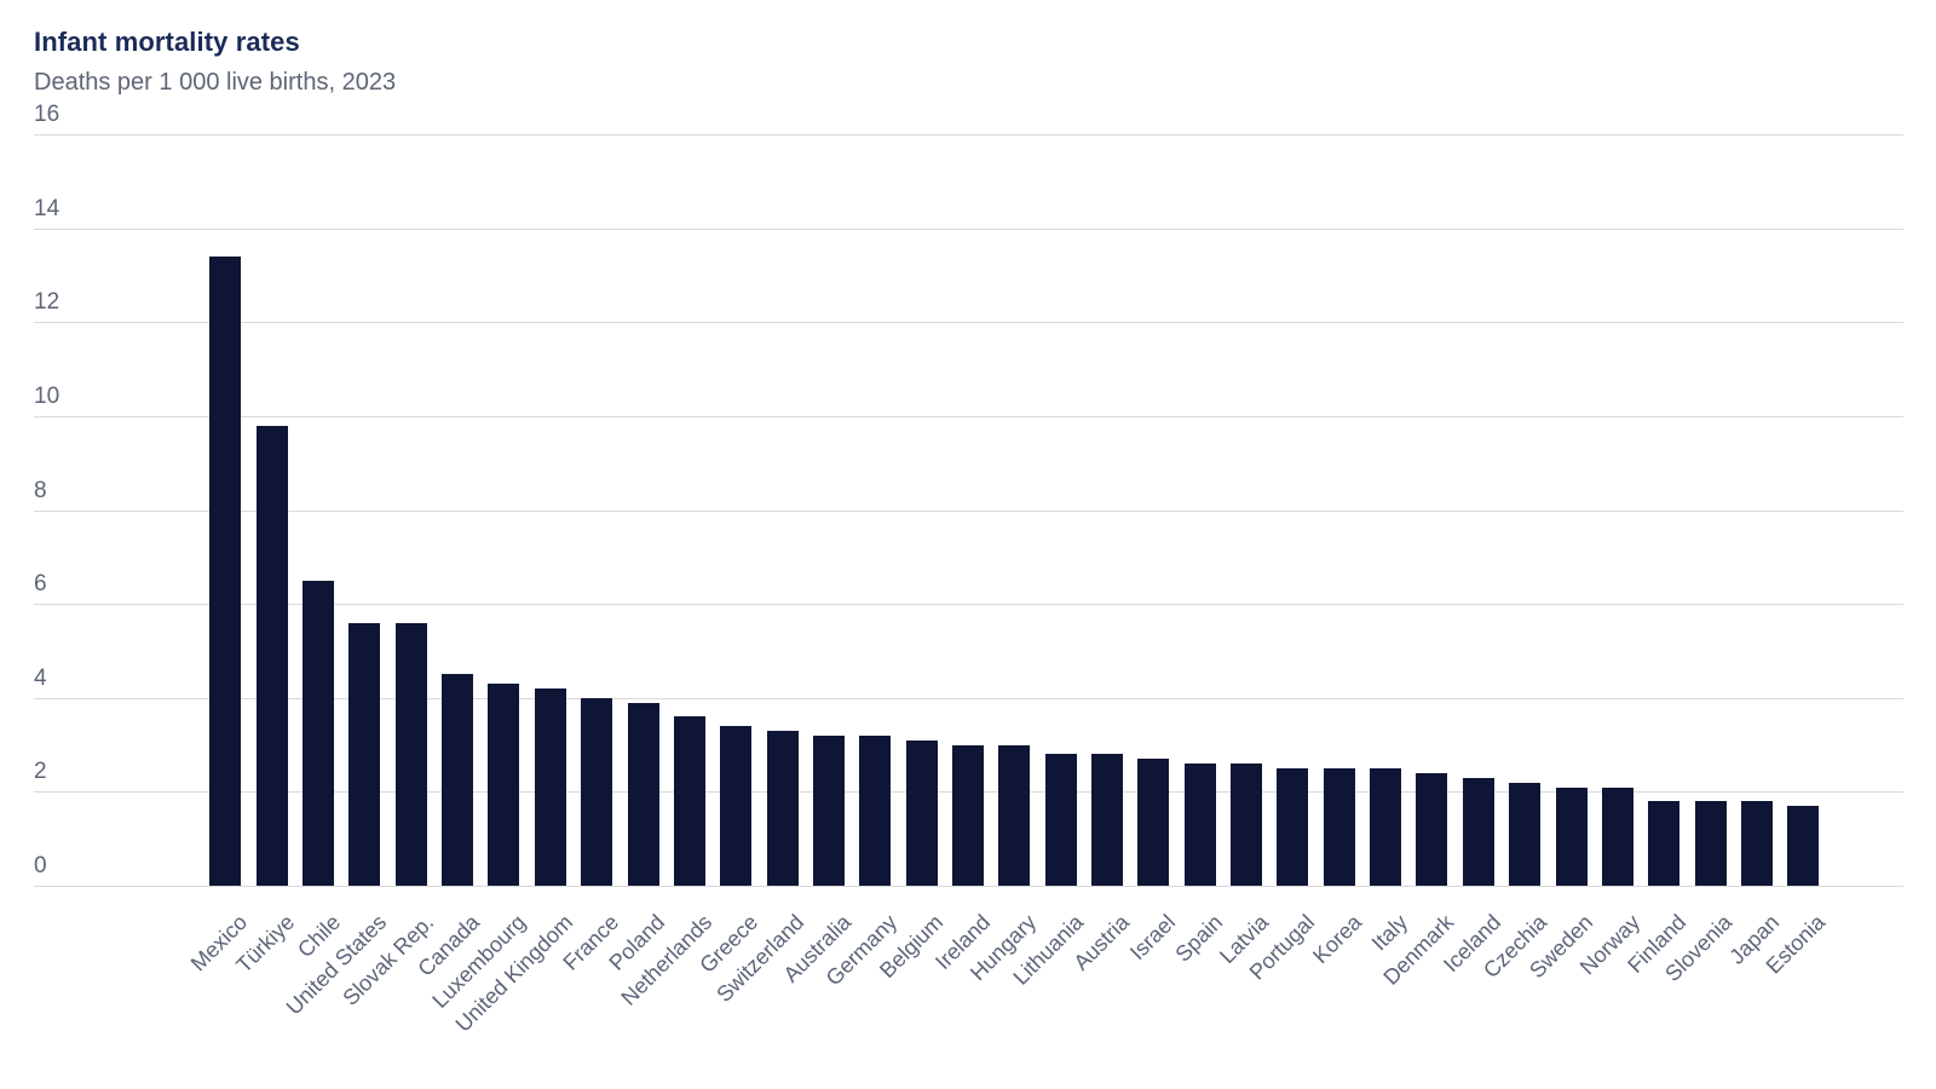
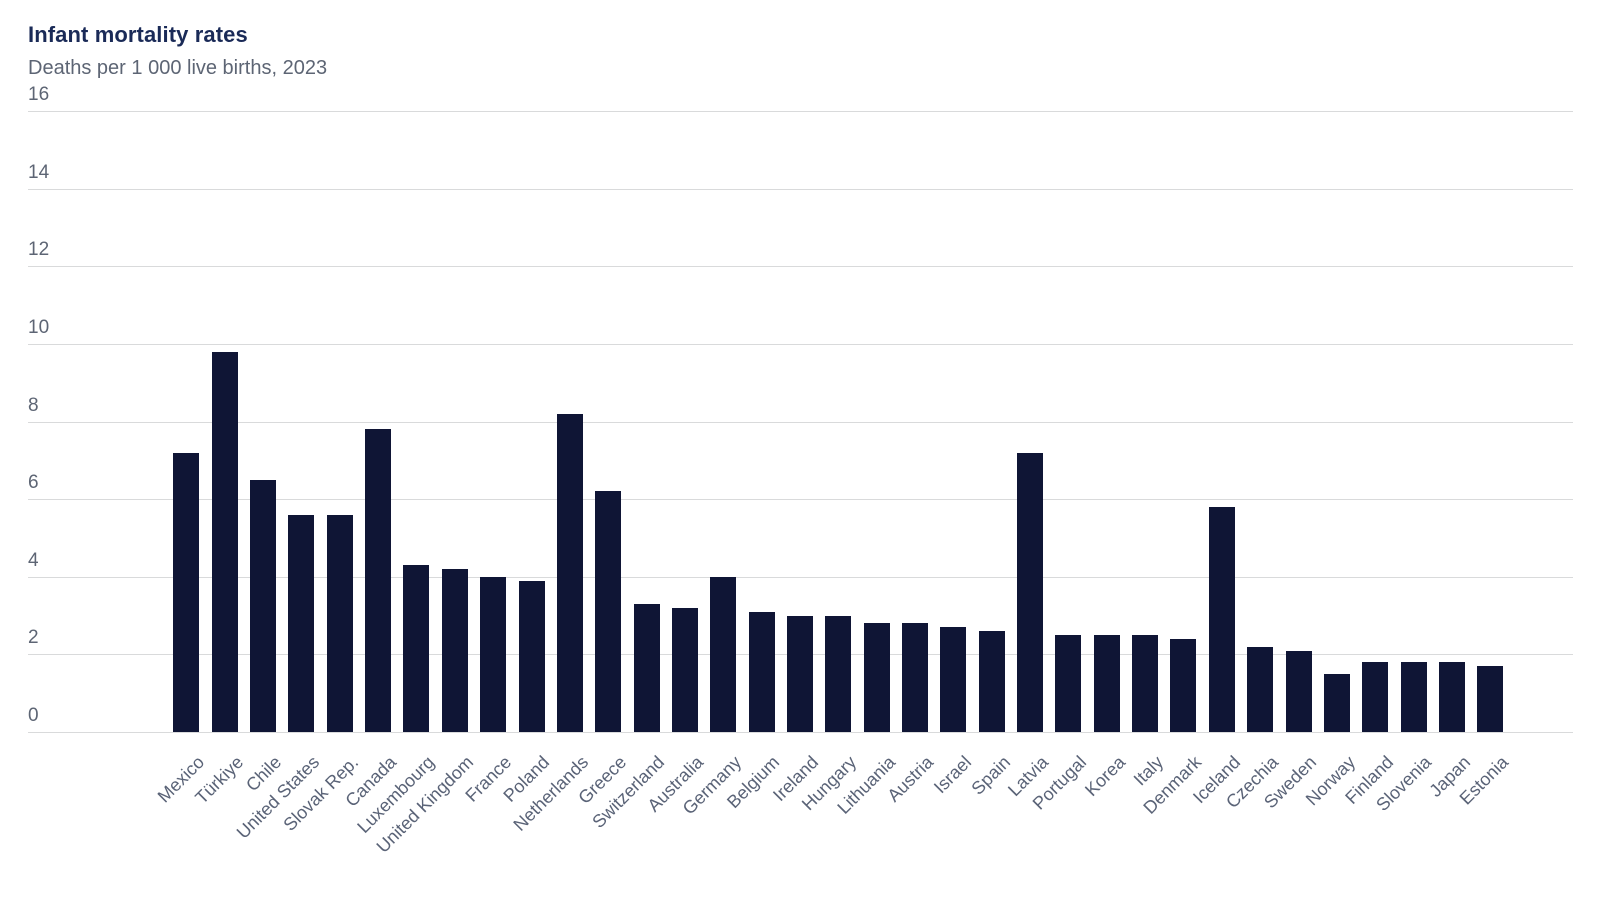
Mexico: 13.4 -> 7.2
Canada: 4.5 -> 7.8
Netherlands: 3.6 -> 8.2
Greece: 3.4 -> 6.2
Germany: 3.2 -> 4.0
Latvia: 2.6 -> 7.2
Iceland: 2.3 -> 5.8
Norway: 2.1 -> 1.5
